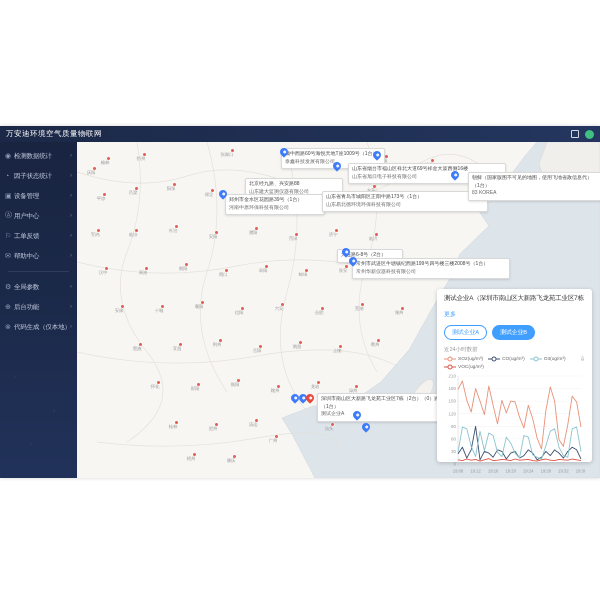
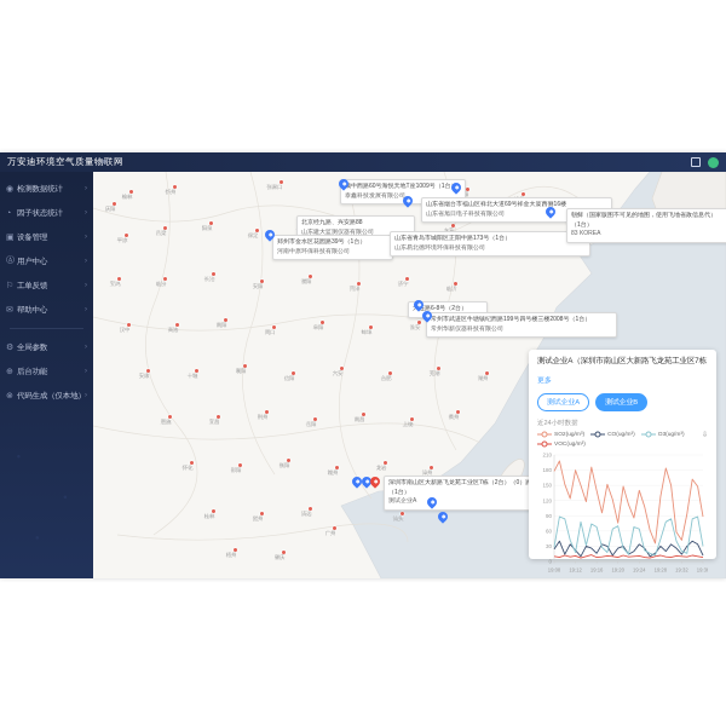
CO(ug/m³)/19:12: 90 -> 20
SO2(ug/m³)/19:20: 150 -> 80
O3(ug/m³)/19:20: 50 -> 70
